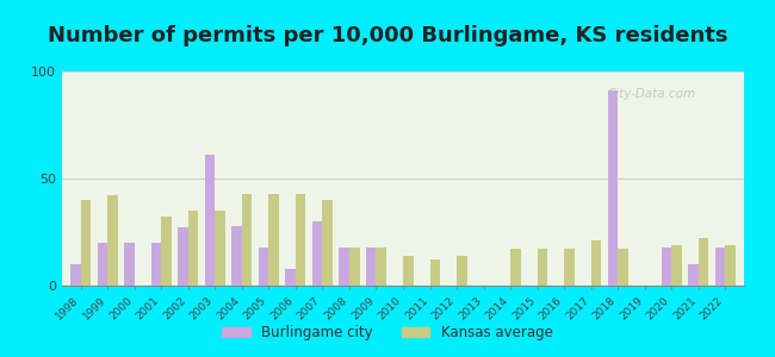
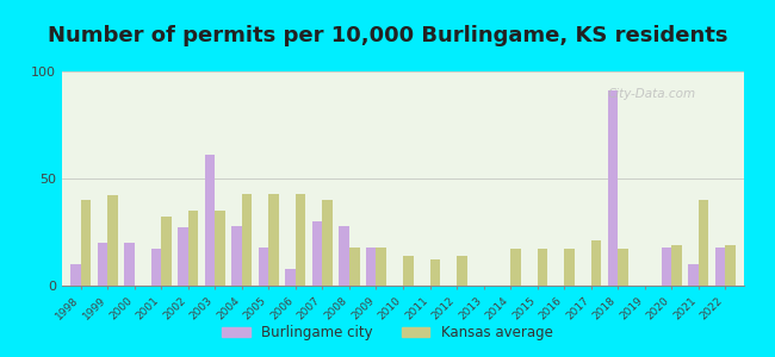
Burlingame city/2001: 20 -> 17
Burlingame city/2008: 18 -> 28
Kansas average/2021: 22 -> 40
